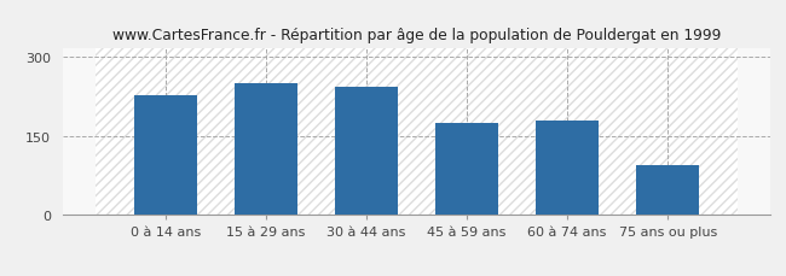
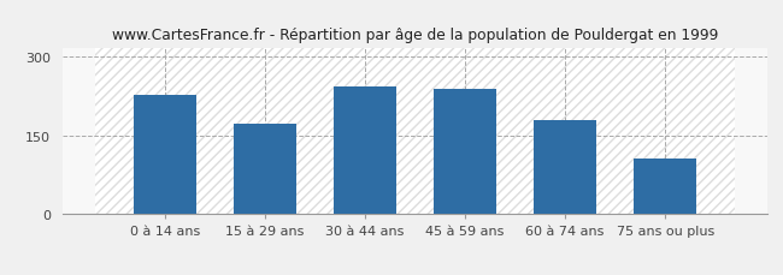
15 à 29 ans: 250 -> 172
45 à 59 ans: 175 -> 238
75 ans ou plus: 95 -> 107
